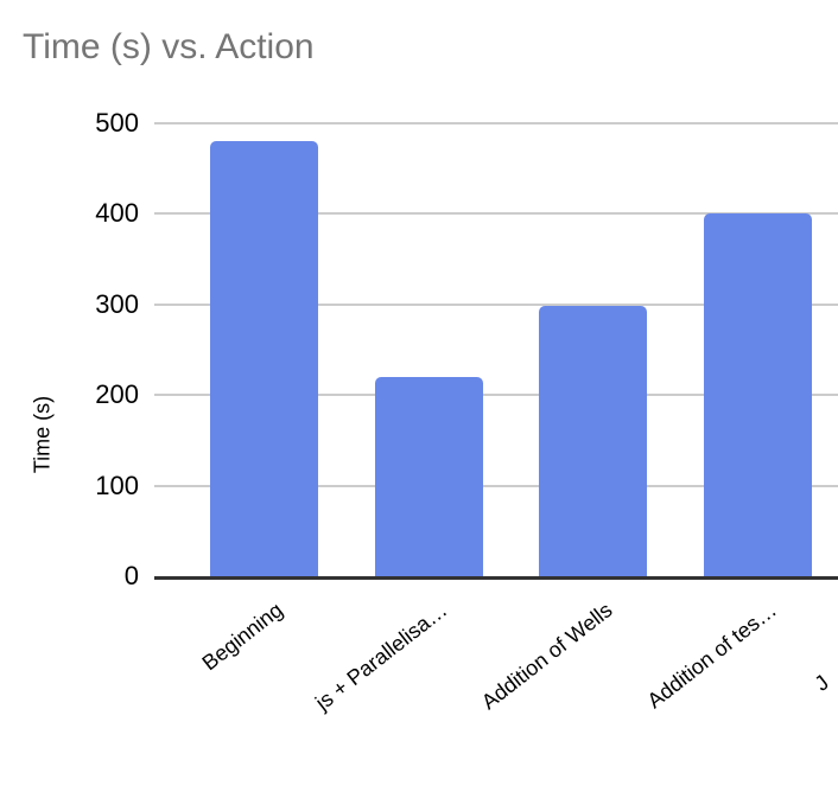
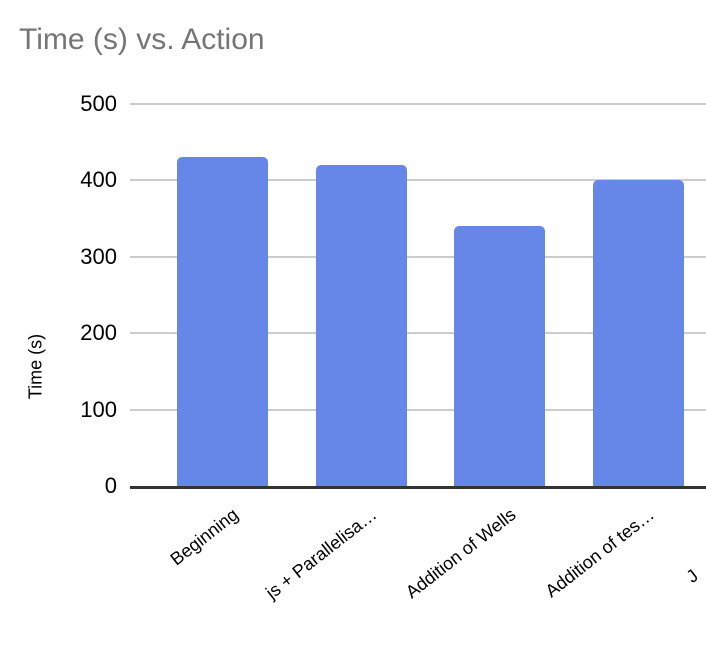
Beginning: 480 -> 430
js + Parallelisa…: 220 -> 420
Addition of Wells: 300 -> 340
